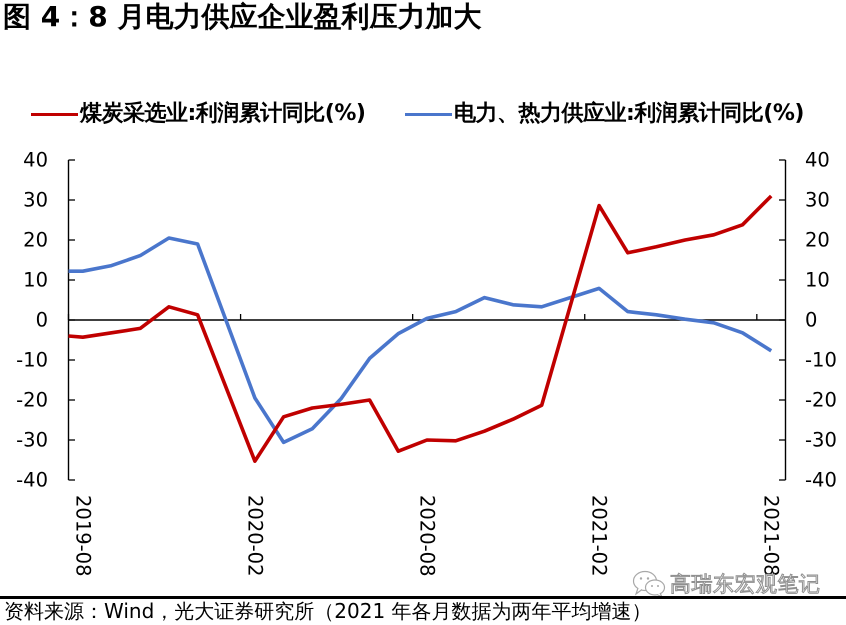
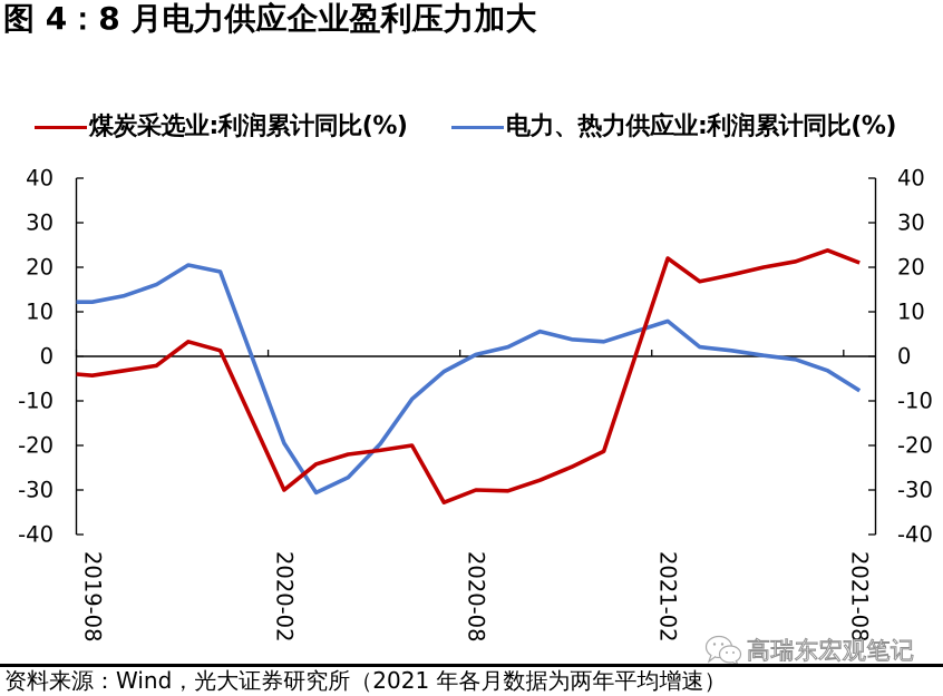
煤炭采选业:利润累计同比(%)/2020-02: -35 -> -30
煤炭采选业:利润累计同比(%)/2021-02: 29 -> 22
煤炭采选业:利润累计同比(%)/2021-08: 31 -> 21
